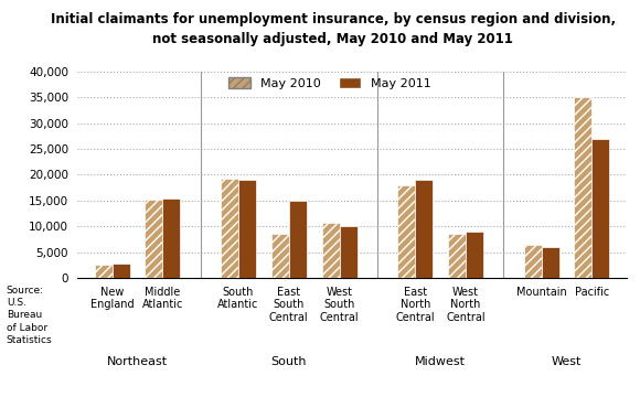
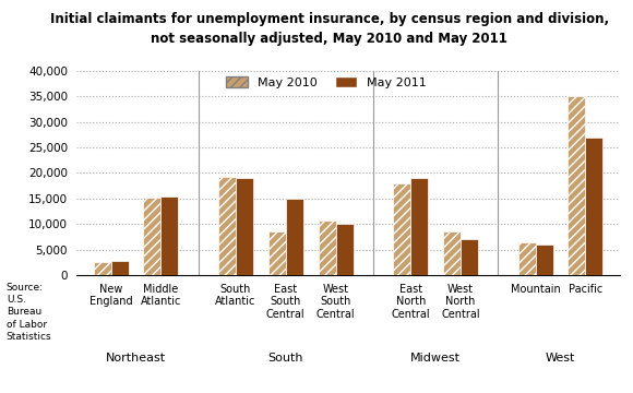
May 2011/West North Central: 9,000 -> 7,000
